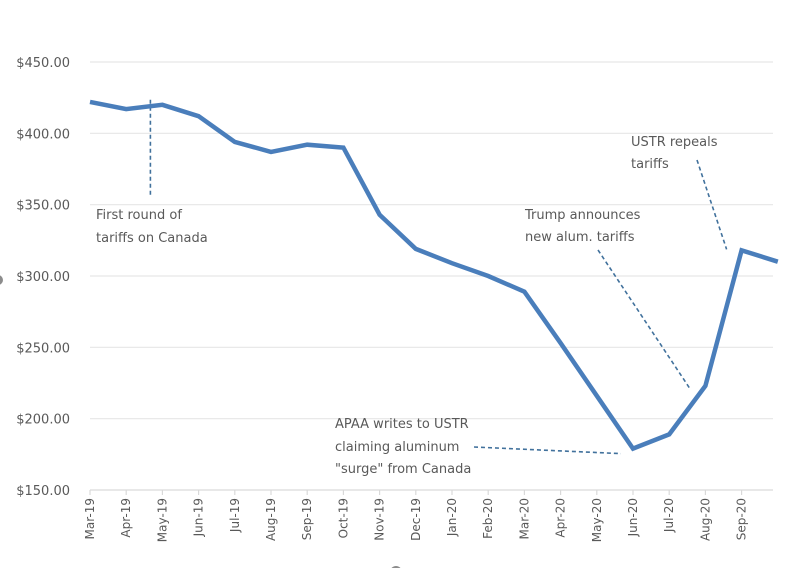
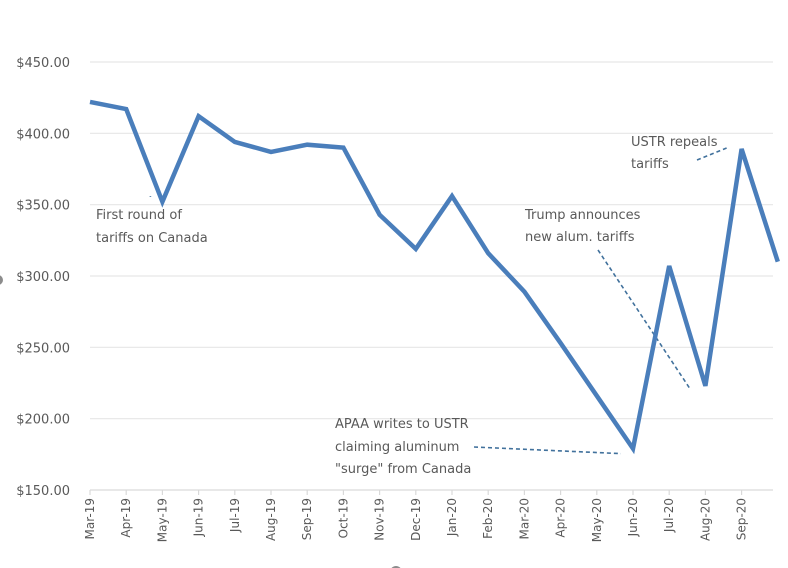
May-19: $420 -> $352
Jan-20: $309 -> $356
Feb-20: $300 -> $316
Jul-20: $189 -> $307
Sep-20: $318 -> $389
